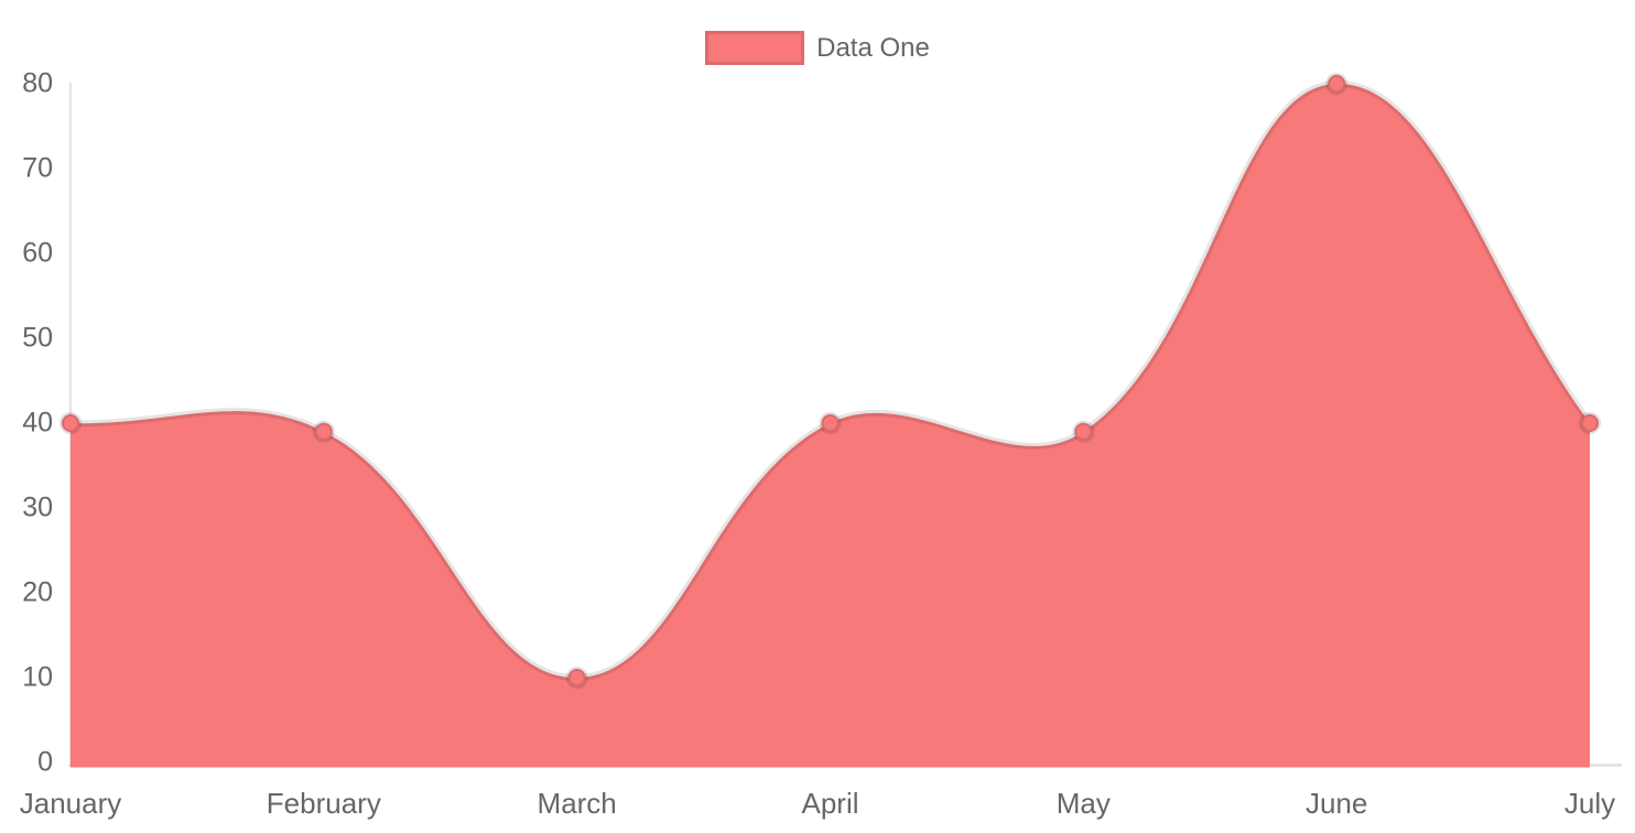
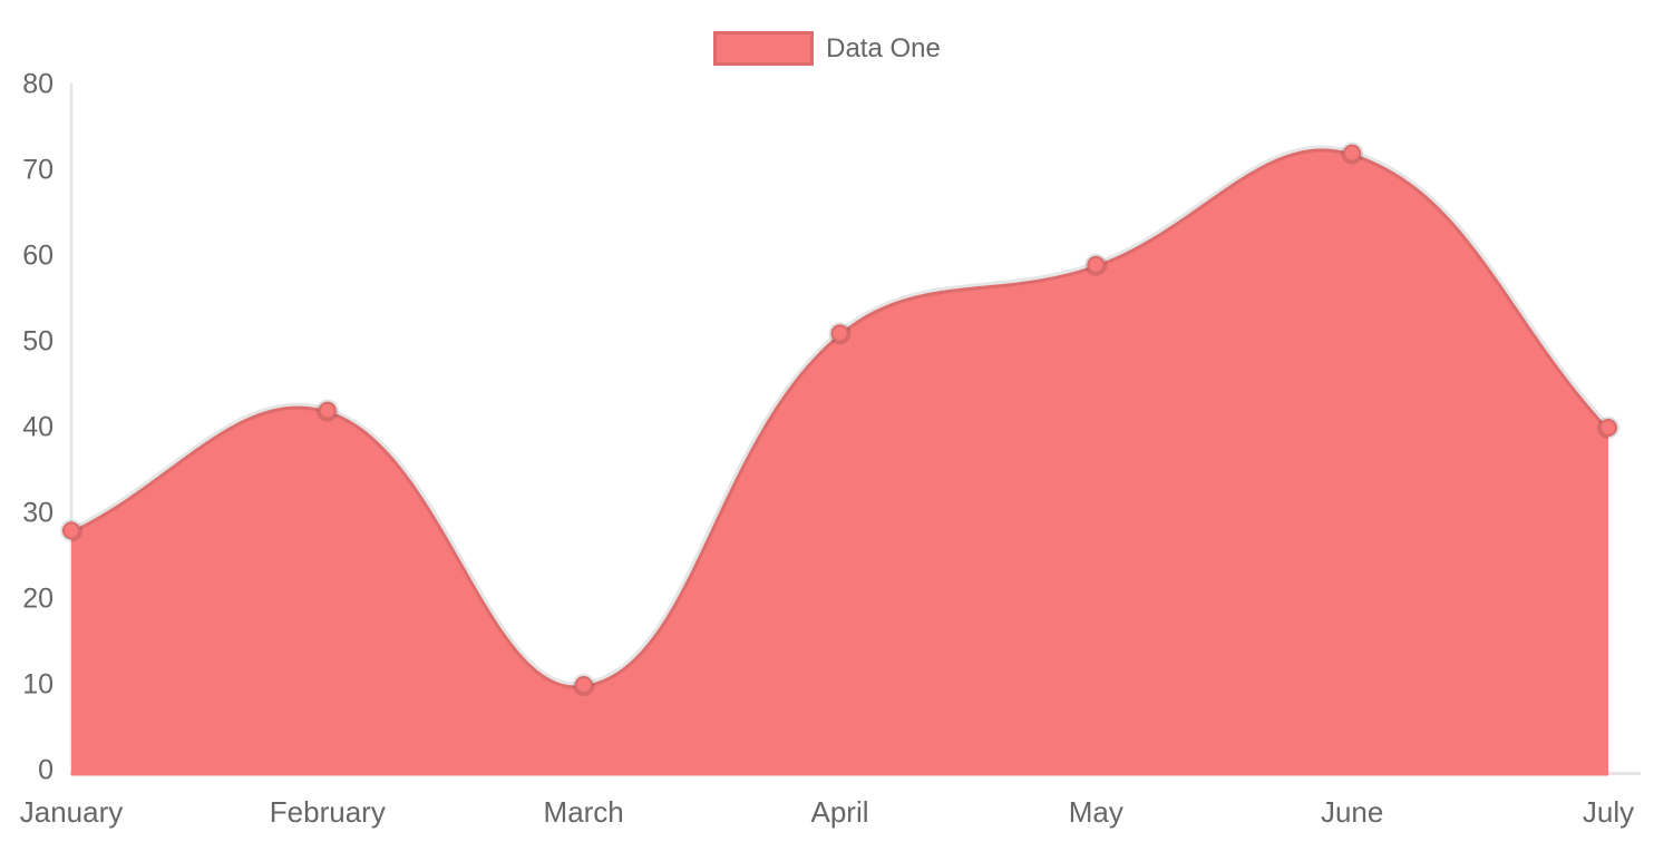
January: 40 -> 28
February: 39 -> 42
April: 40 -> 51
May: 39 -> 59
June: 80 -> 72
